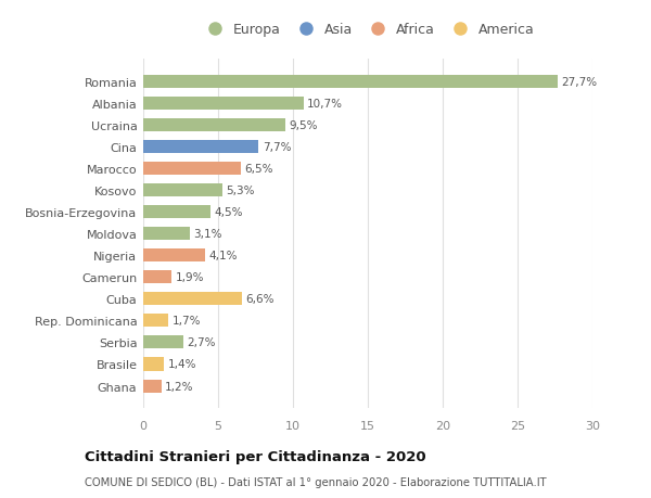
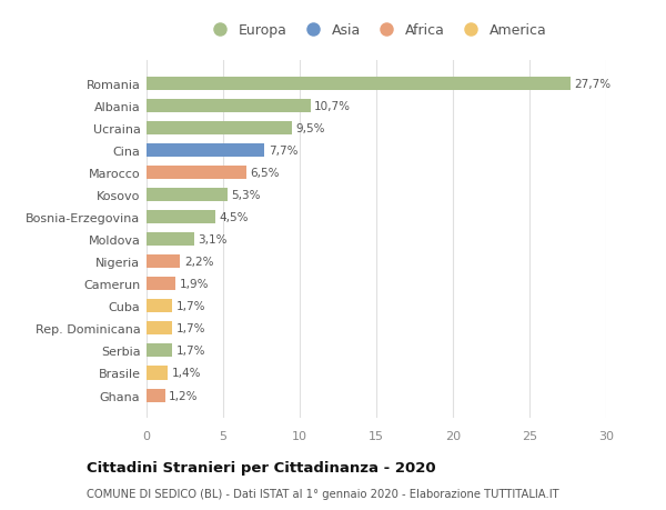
Nigeria: 4,1% -> 2,2%
Cuba: 6,6% -> 1,7%
Serbia: 2,7% -> 1,7%
